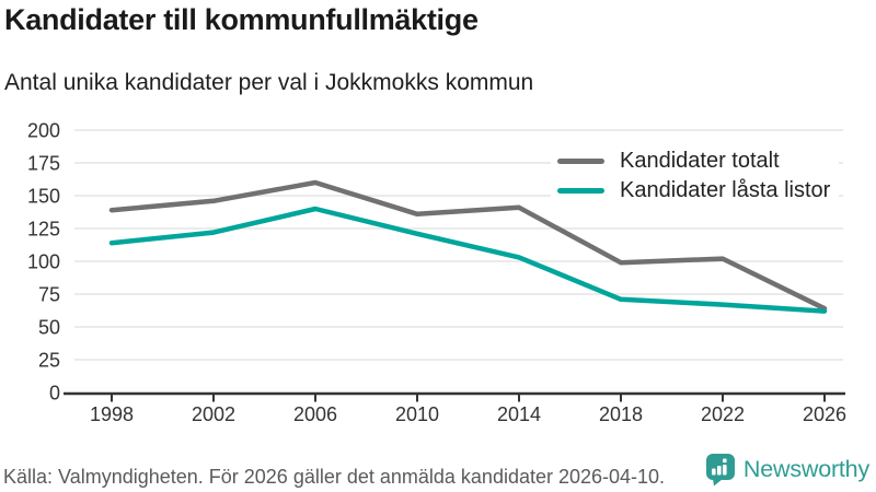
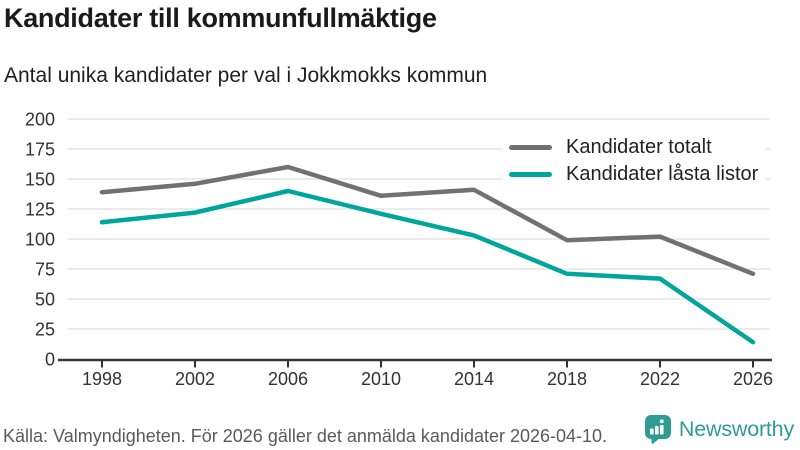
Kandidater totalt/2026: 64 -> 71
Kandidater låsta listor/2026: 62 -> 14
